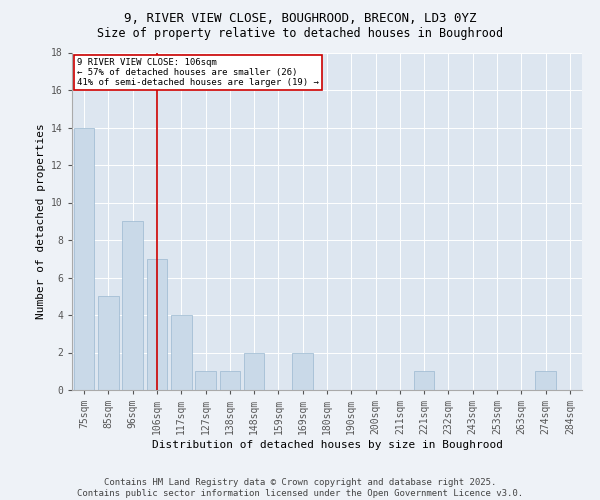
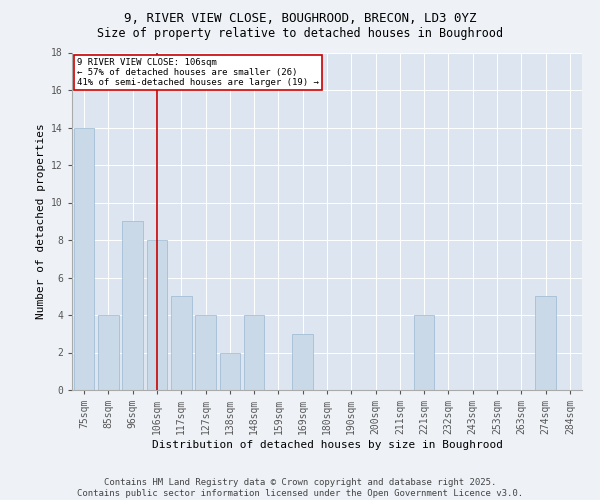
85sqm: 5 -> 4
106sqm: 7 -> 8
117sqm: 4 -> 5
127sqm: 1 -> 4
138sqm: 1 -> 2
148sqm: 2 -> 4
169sqm: 2 -> 3
221sqm: 1 -> 4
274sqm: 1 -> 5
